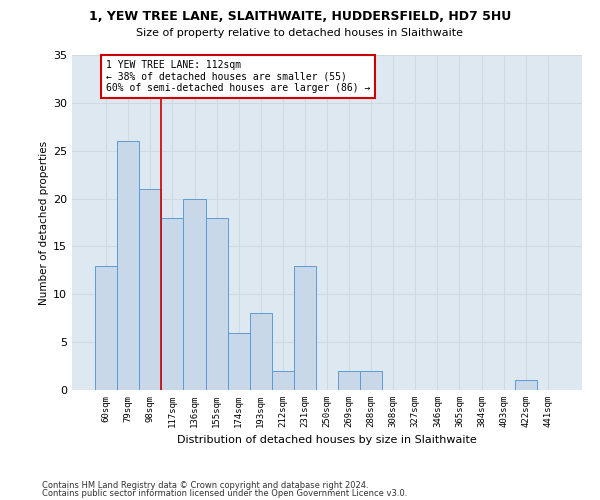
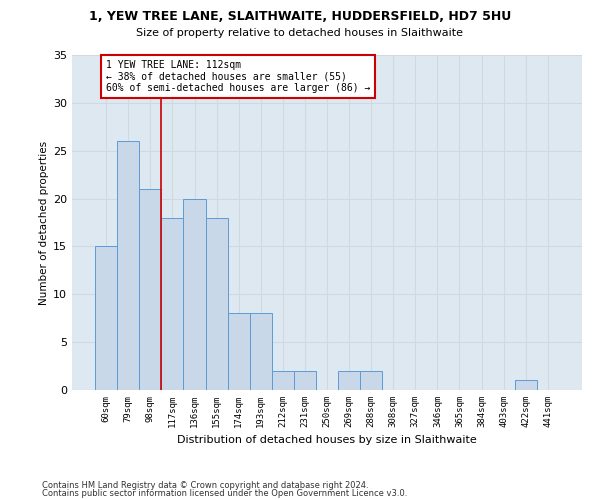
60sqm: 13 -> 15
174sqm: 6 -> 8
231sqm: 13 -> 2
